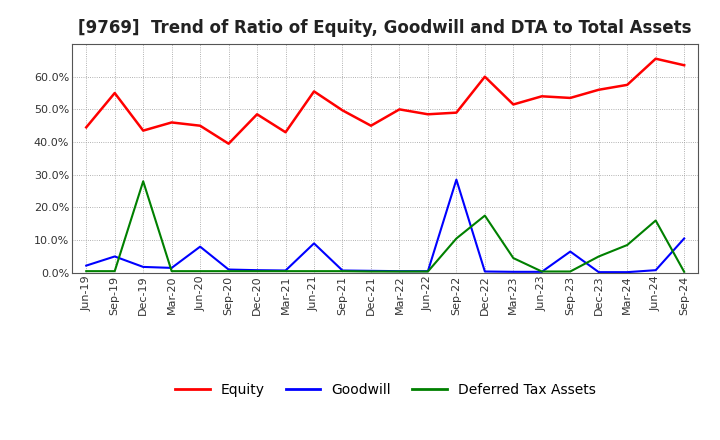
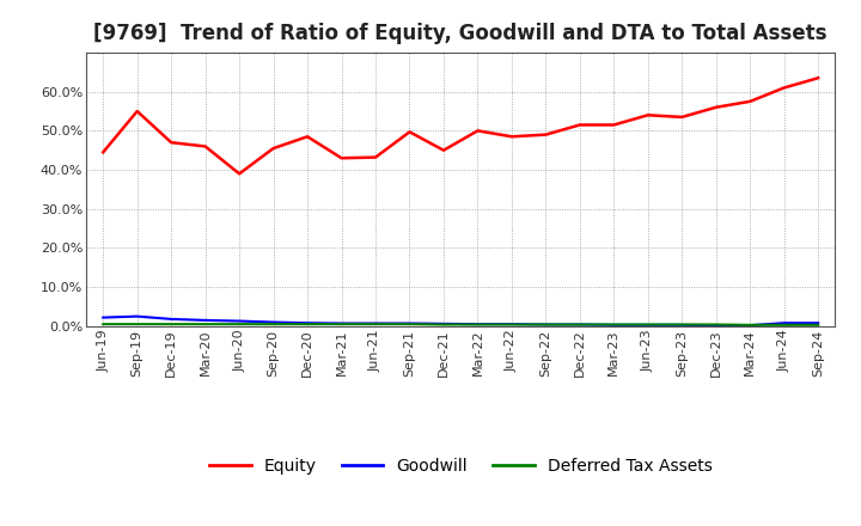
Goodwill/Sep-19: 5.0% -> 2.5%
Equity/Dec-19: 43.5% -> 47.0%
Deferred Tax Assets/Dec-19: 28.0% -> 0.5%
Equity/Jun-20: 45.0% -> 39.0%
Goodwill/Jun-20: 8.0% -> 1.3%
Equity/Sep-20: 39.5% -> 45.5%
Equity/Jun-21: 55.5% -> 43.2%
Goodwill/Jun-21: 9.0% -> 0.7%
Goodwill/Sep-22: 28.5% -> 0.4%
Deferred Tax Assets/Sep-22: 10.5% -> 0.4%
Equity/Dec-22: 60.0% -> 51.5%
Deferred Tax Assets/Dec-22: 17.5% -> 0.4%
Deferred Tax Assets/Mar-23: 4.5% -> 0.4%
Goodwill/Sep-23: 6.5% -> 0.3%
Deferred Tax Assets/Dec-23: 5.0% -> 0.4%
Deferred Tax Assets/Mar-24: 8.5% -> 0.3%
Equity/Jun-24: 65.5% -> 61.0%
Deferred Tax Assets/Jun-24: 16.0% -> 0.3%
Goodwill/Sep-24: 10.5% -> 0.8%
